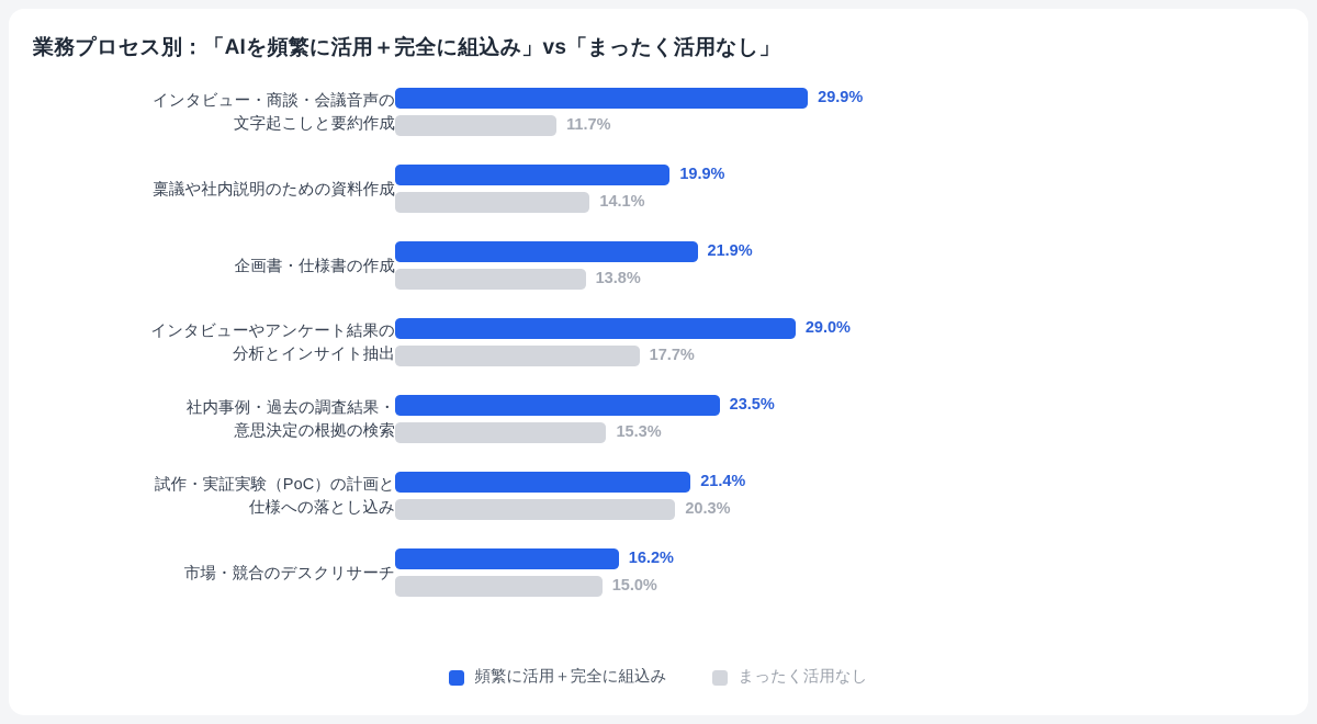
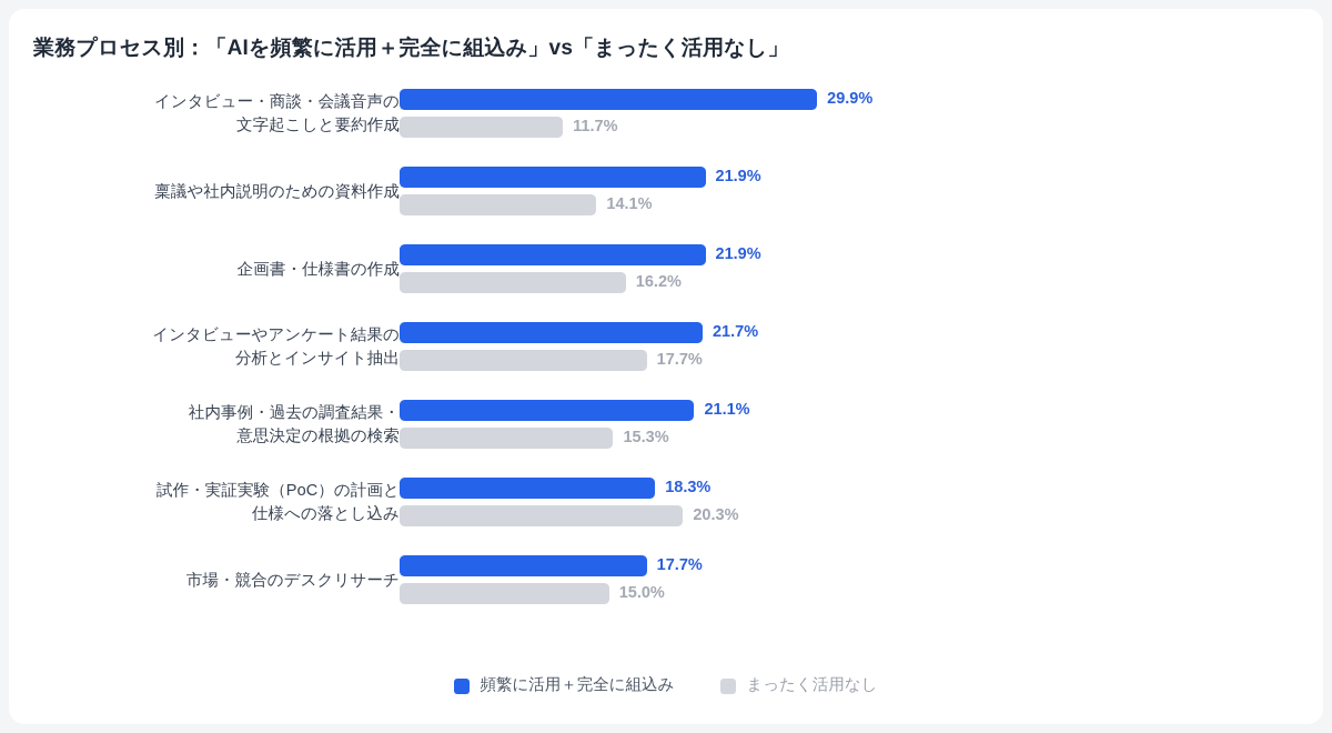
頻繁に活用＋完全に組込み/稟議や社内説明のための資料作成: 19.9% -> 21.9%
まったく活用なし/企画書・仕様書の作成: 13.8% -> 16.2%
頻繁に活用＋完全に組込み/インタビューやアンケート結果の 分析とインサイト抽出: 29.0% -> 21.7%
頻繁に活用＋完全に組込み/社内事例・過去の調査結果・ 意思決定の根拠の検索: 23.5% -> 21.1%
頻繁に活用＋完全に組込み/試作・実証実験（PoC）の計画と 仕様への落とし込み: 21.4% -> 18.3%
頻繁に活用＋完全に組込み/市場・競合のデスクリサーチ: 16.2% -> 17.7%
